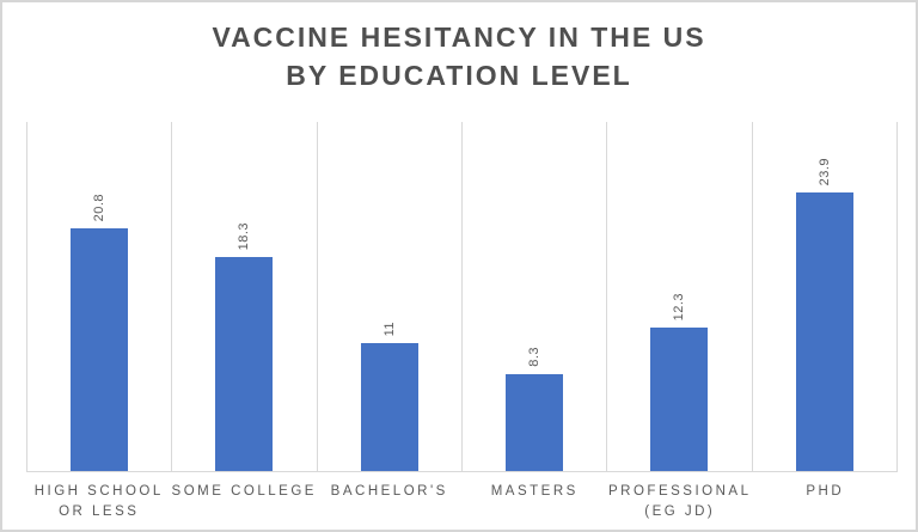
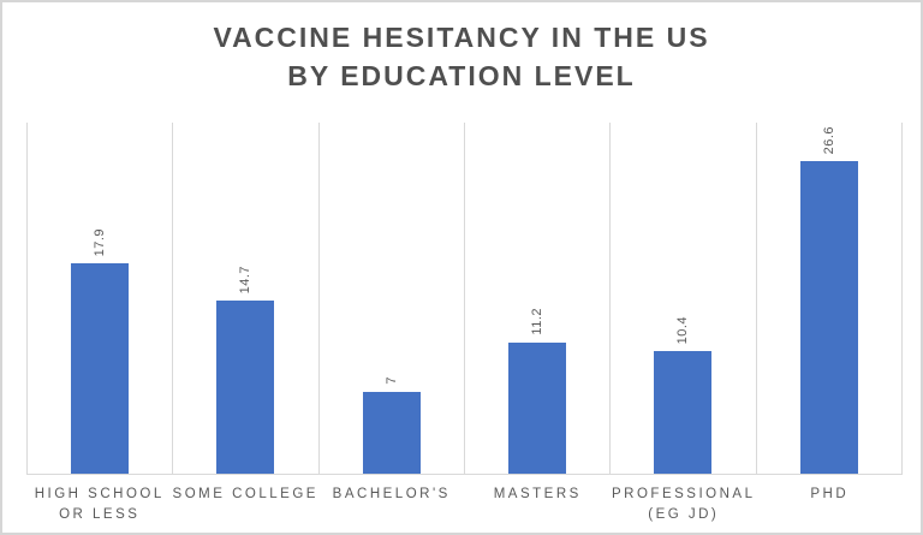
HIGH SCHOOL OR LESS: 20.8 -> 17.9
SOME COLLEGE: 18.3 -> 14.7
BACHELOR'S: 11 -> 7
MASTERS: 8.3 -> 11.2
PROFESSIONAL (EG JD): 12.3 -> 10.4
PHD: 23.9 -> 26.6
